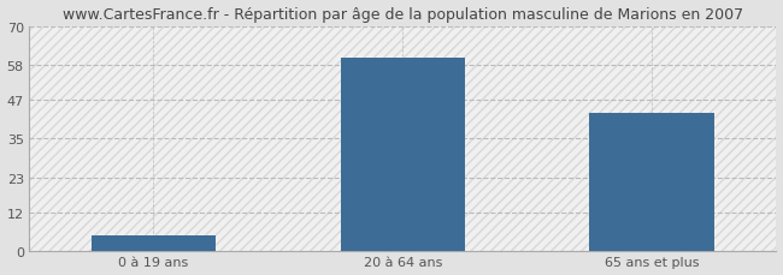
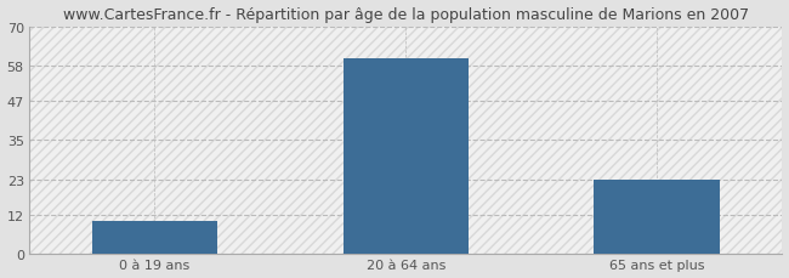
0 à 19 ans: 5 -> 10
65 ans et plus: 43 -> 23
